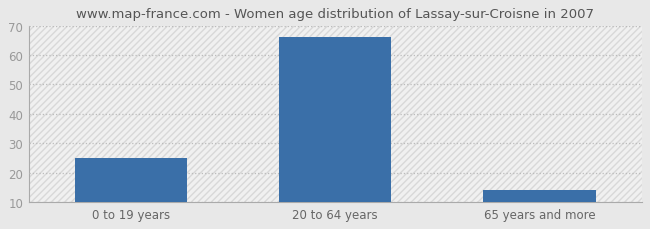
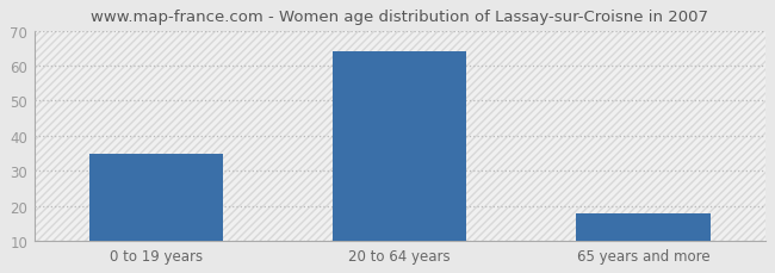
0 to 19 years: 25 -> 35
20 to 64 years: 66 -> 64
65 years and more: 14 -> 18
